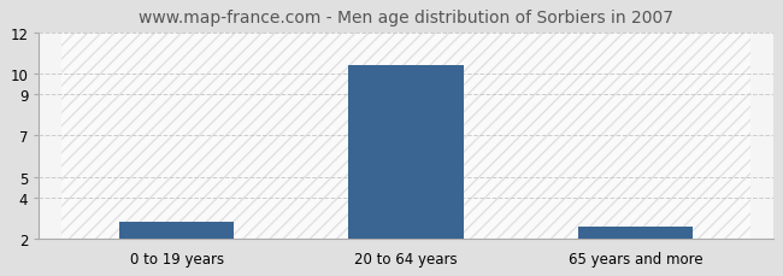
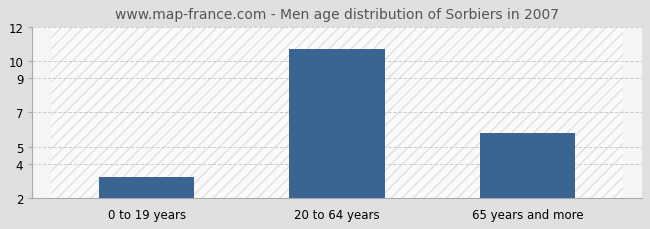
0 to 19 years: 2.8 -> 3.2
20 to 64 years: 10.4 -> 10.7
65 years and more: 2.6 -> 5.8
